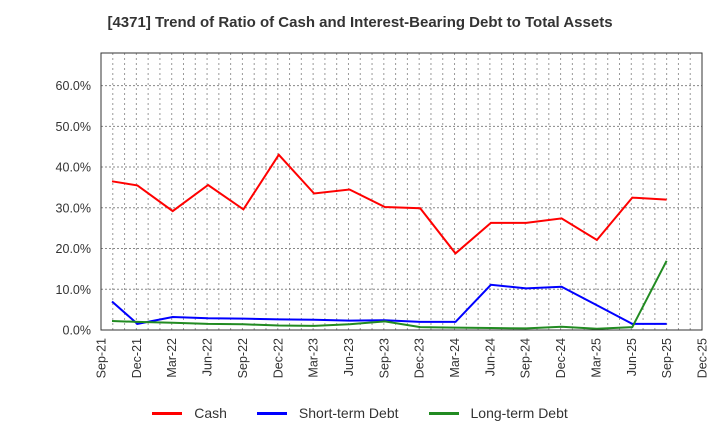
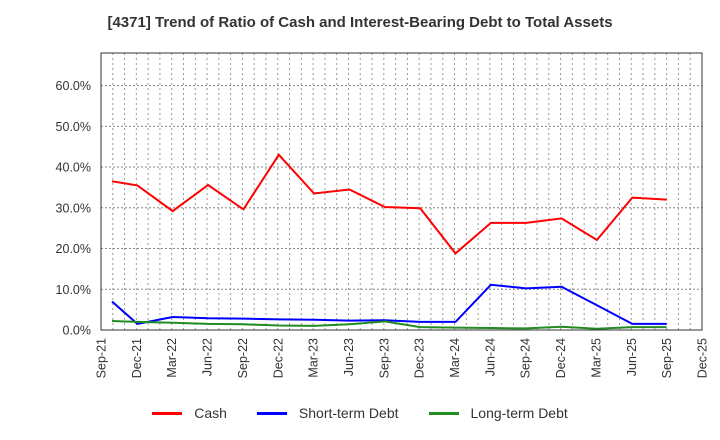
Long-term Debt/Sep-25: 17% -> 1%
